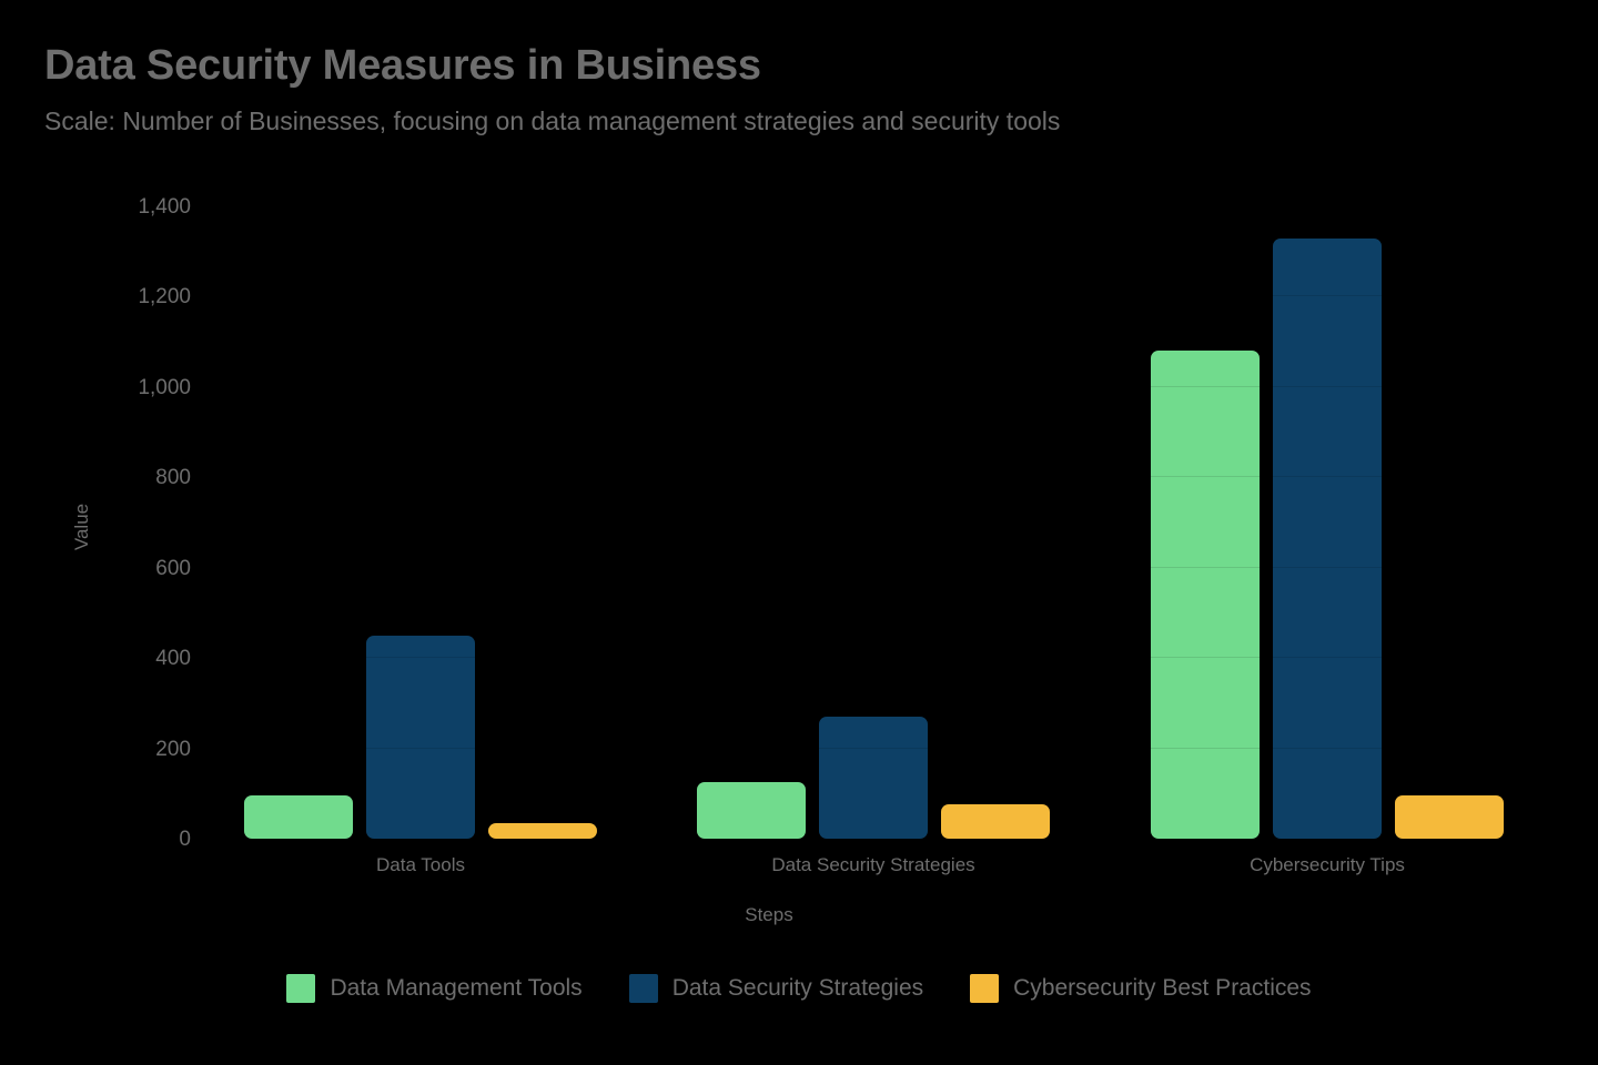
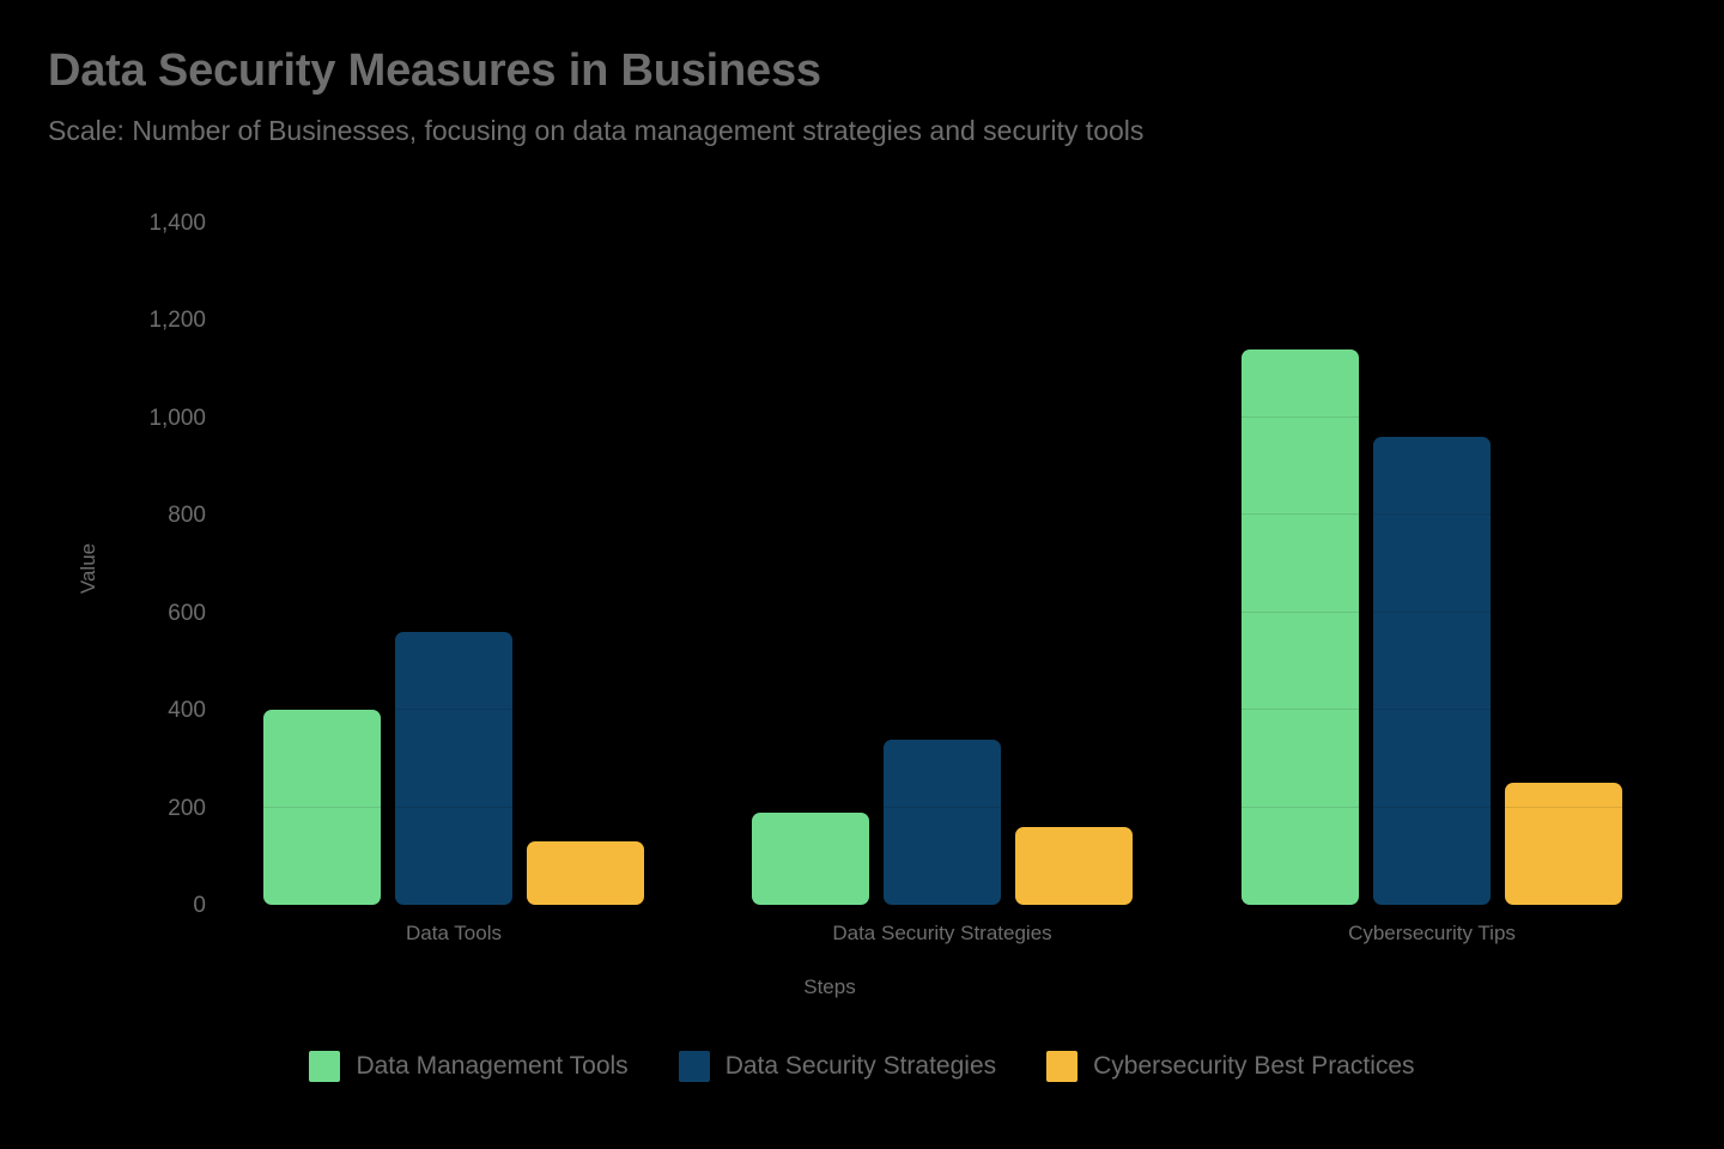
Data Management Tools/Data Tools: 100 -> 400
Data Security Strategies/Data Tools: 450 -> 560
Cybersecurity Best Practices/Data Tools: 40 -> 130
Data Management Tools/Data Security Strategies: 120 -> 190
Data Security Strategies/Data Security Strategies: 270 -> 340
Cybersecurity Best Practices/Data Security Strategies: 80 -> 160
Data Management Tools/Cybersecurity Tips: 1080 -> 1140
Data Security Strategies/Cybersecurity Tips: 1330 -> 960
Cybersecurity Best Practices/Cybersecurity Tips: 100 -> 250
